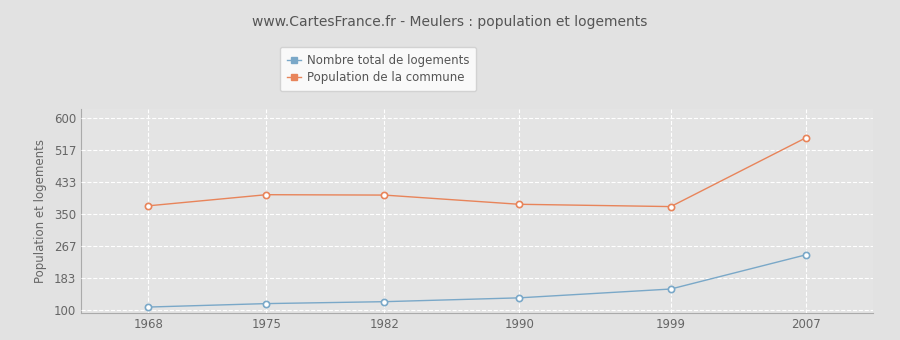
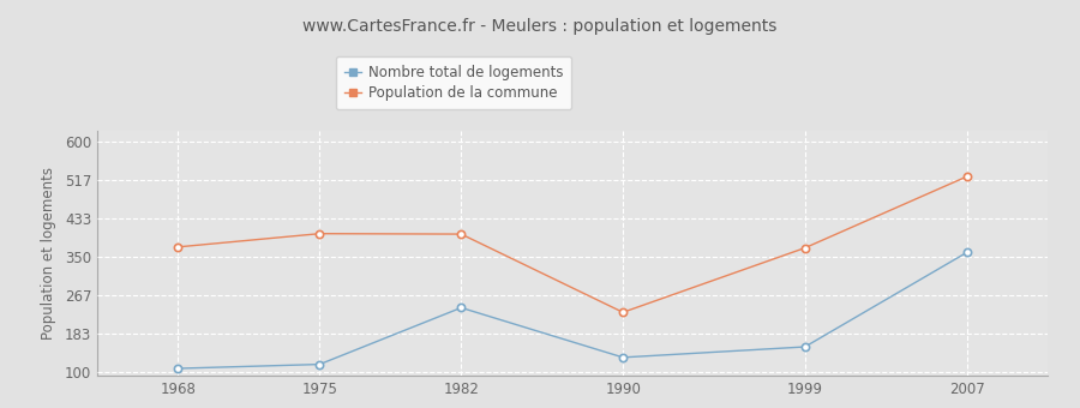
Nombre total de logements/1982: 122 -> 240
Population de la commune/1990: 376 -> 230
Nombre total de logements/2007: 244 -> 360
Population de la commune/2007: 549 -> 525
